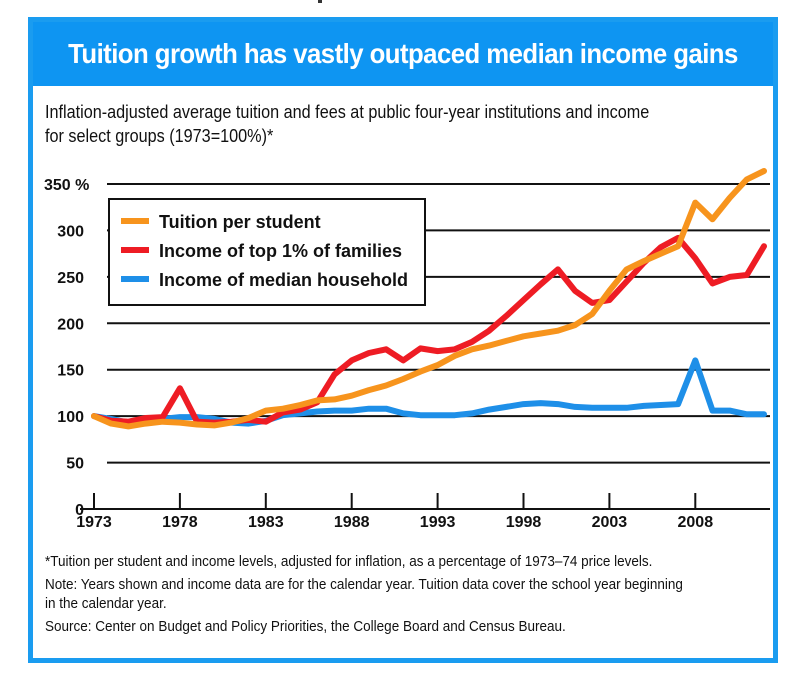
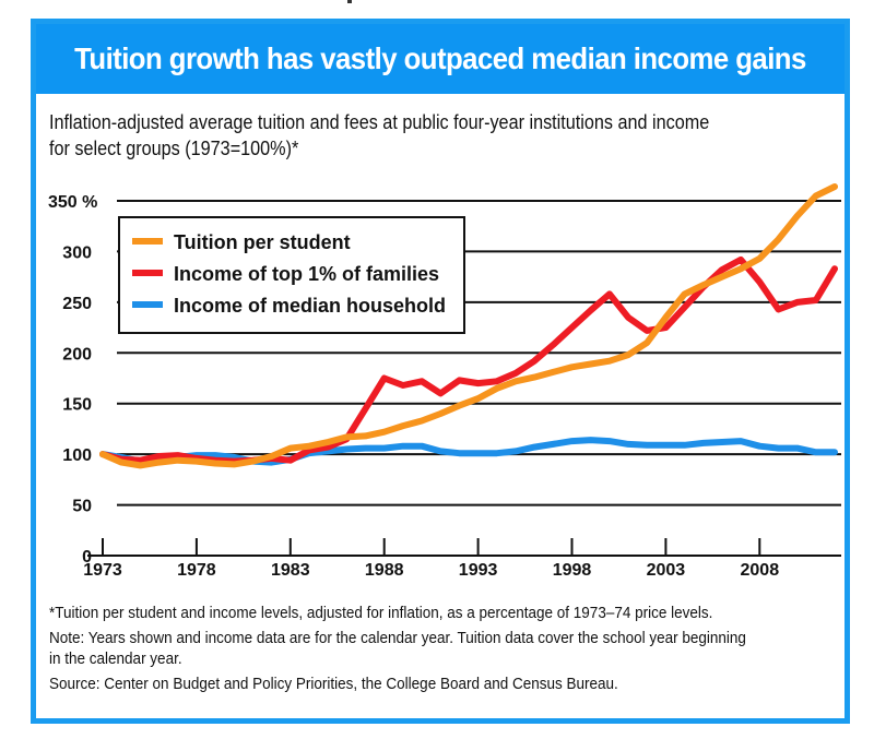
Income of top 1% of families/1978: 130 -> 100
Income of top 1% of families/1988: 160 -> 180
Tuition per student/2008: 330 -> 290
Income of median household/2008: 160 -> 110
